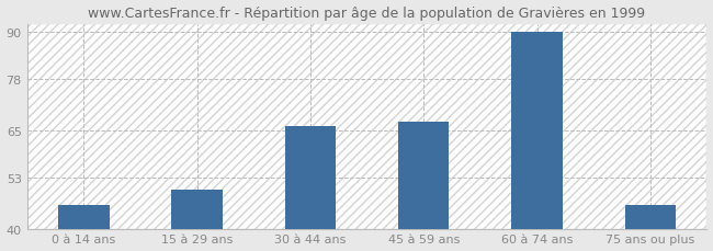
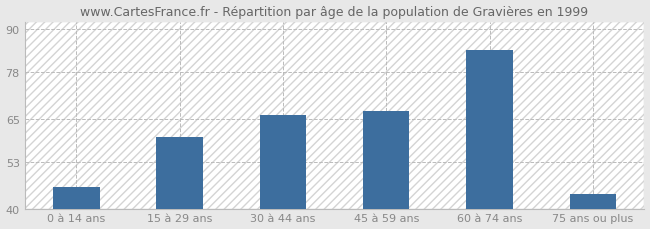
15 à 29 ans: 50 -> 60
60 à 74 ans: 90 -> 84
75 ans ou plus: 46 -> 44
